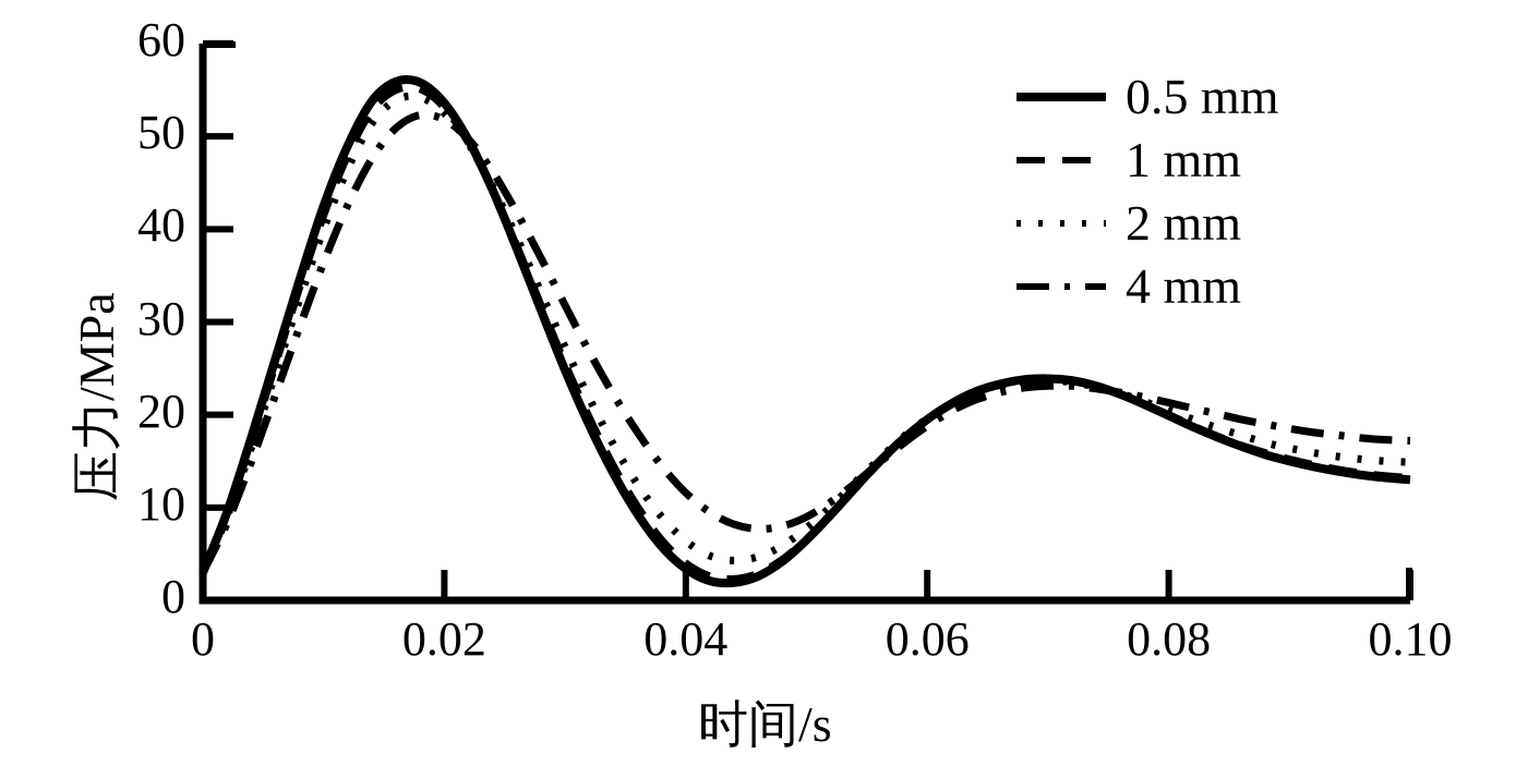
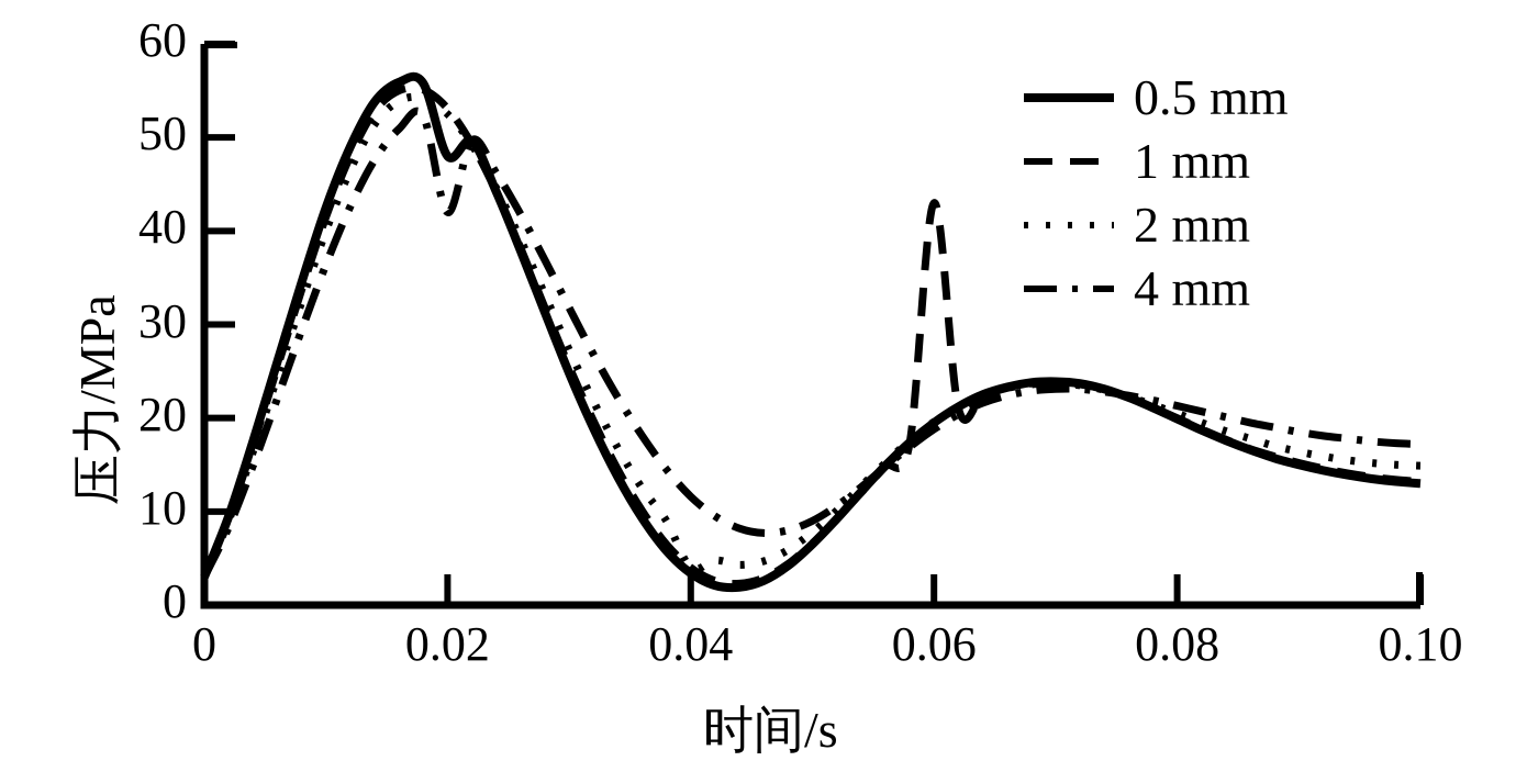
0.5 mm/0.02: 54 -> 48
4 mm/0.02: 52 -> 42
2 mm/0.04: 6 -> 4
1 mm/0.06: 19 -> 43
